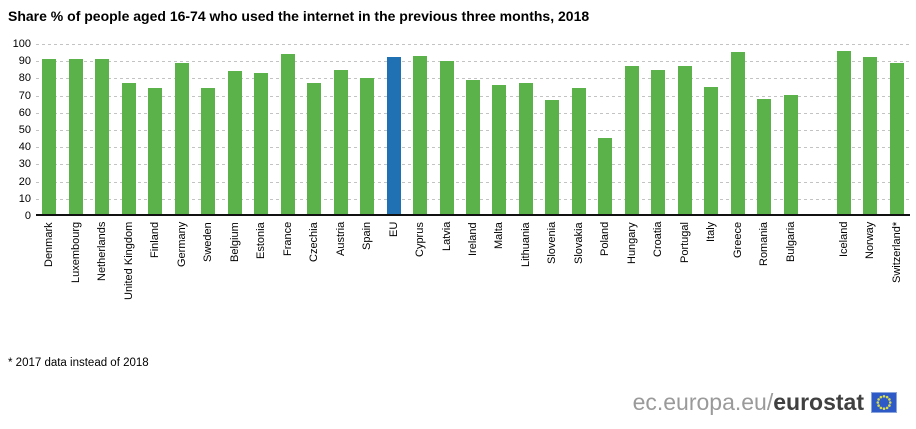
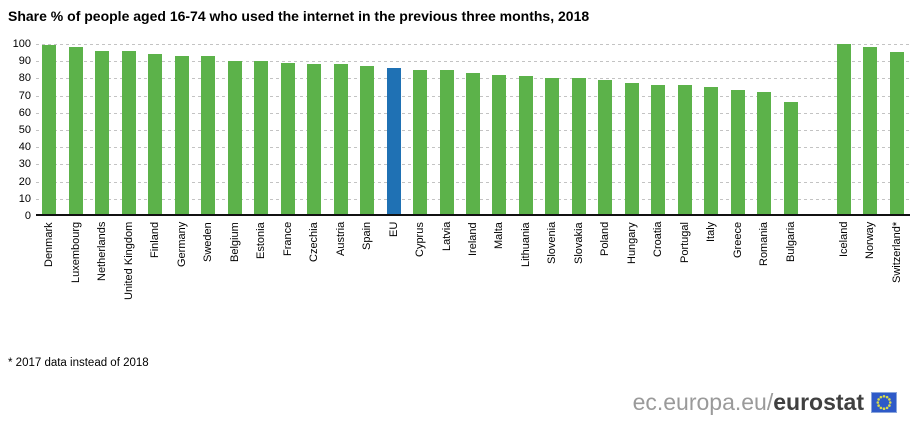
Denmark: 90 -> 98
Luxembourg: 90 -> 97
Netherlands: 90 -> 95
United Kingdom: 76 -> 95
Finland: 73 -> 93
Germany: 88 -> 92
Sweden: 73 -> 92
Belgium: 83 -> 89
Estonia: 82 -> 89
France: 93 -> 88
Czechia: 76 -> 87
Austria: 84 -> 87
Spain: 79 -> 86
EU: 91 -> 85
Cyprus: 92 -> 84
Latvia: 89 -> 84
Ireland: 78 -> 82
Malta: 75 -> 81
Lithuania: 76 -> 80
Slovenia: 66 -> 79
Slovakia: 73 -> 79
Poland: 44 -> 78
Hungary: 86 -> 76
Croatia: 84 -> 75
Portugal: 86 -> 75
Greece: 94 -> 72
Romania: 67 -> 71
Bulgaria: 69 -> 65
Iceland: 95 -> 99
Norway: 91 -> 97
Switzerland*: 88 -> 94
